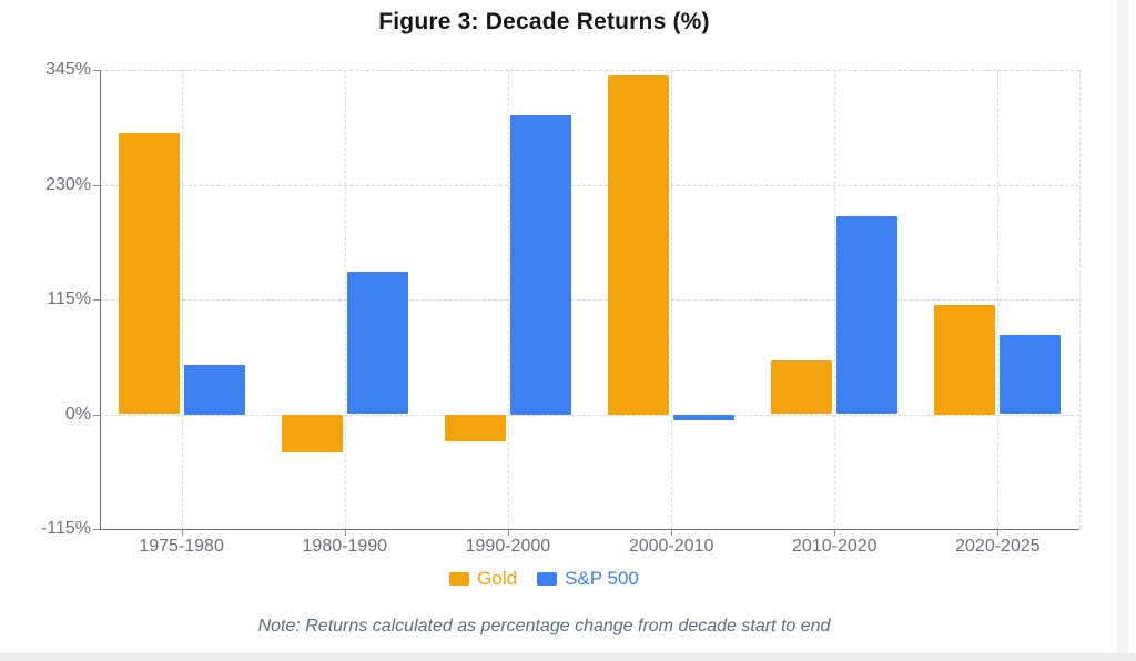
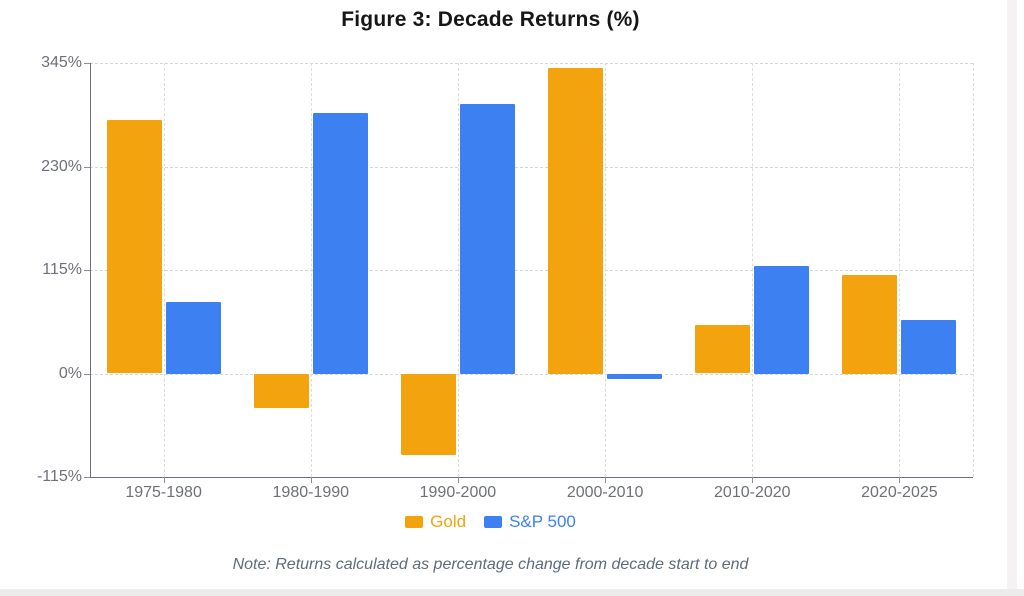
S&P 500/1975-1980: 50% -> 80%
S&P 500/1980-1990: 140% -> 290%
Gold/1990-2000: -30% -> -90%
S&P 500/2010-2020: 200% -> 120%
S&P 500/2020-2025: 80% -> 60%
